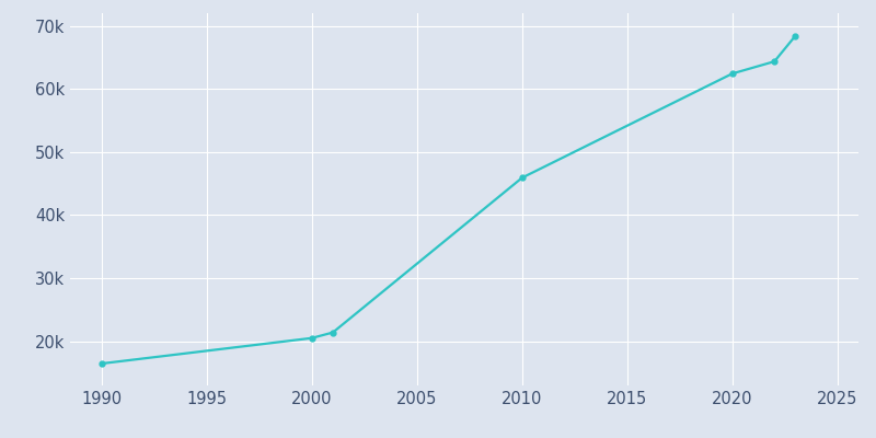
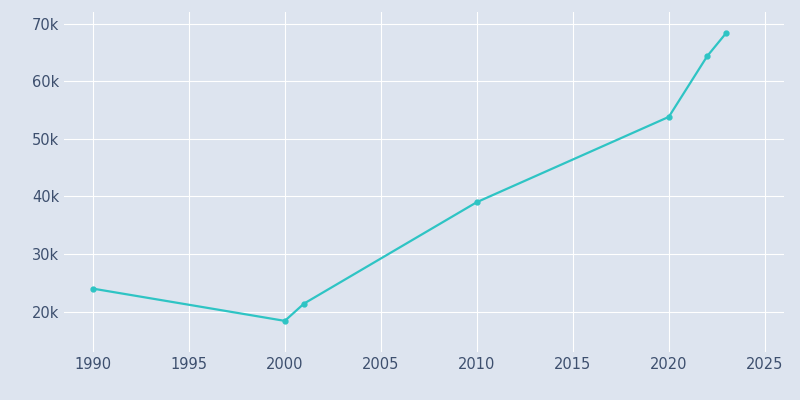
1990: 16.5k -> 24.0k
2000: 20.5k -> 18.4k
2010: 45.9k -> 39.0k
2020: 62.4k -> 53.8k
